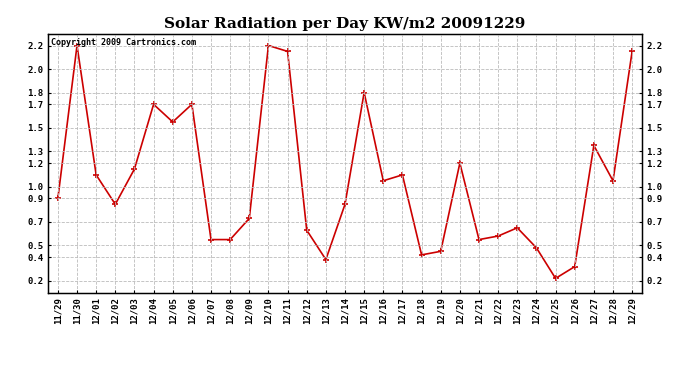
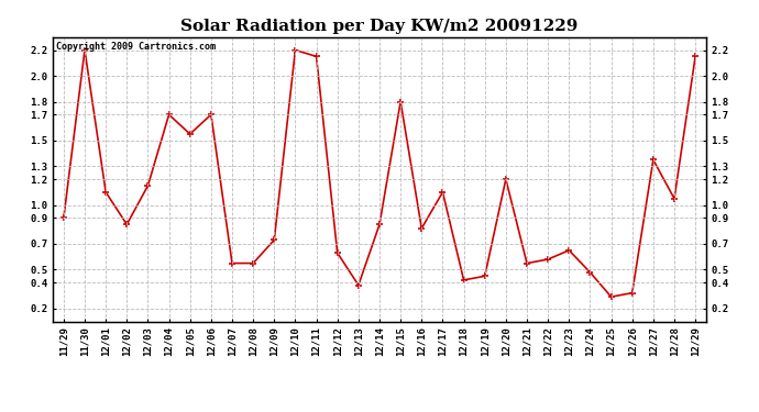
12/16: 1.05 -> 0.82
12/25: 0.22 -> 0.29
